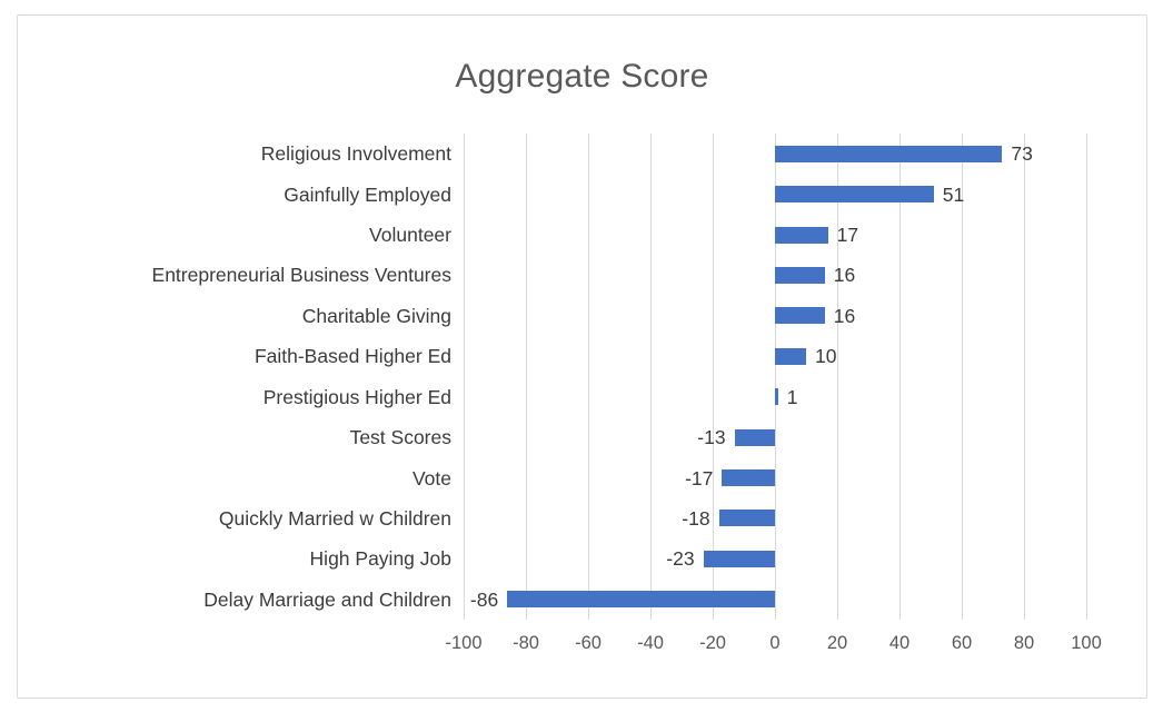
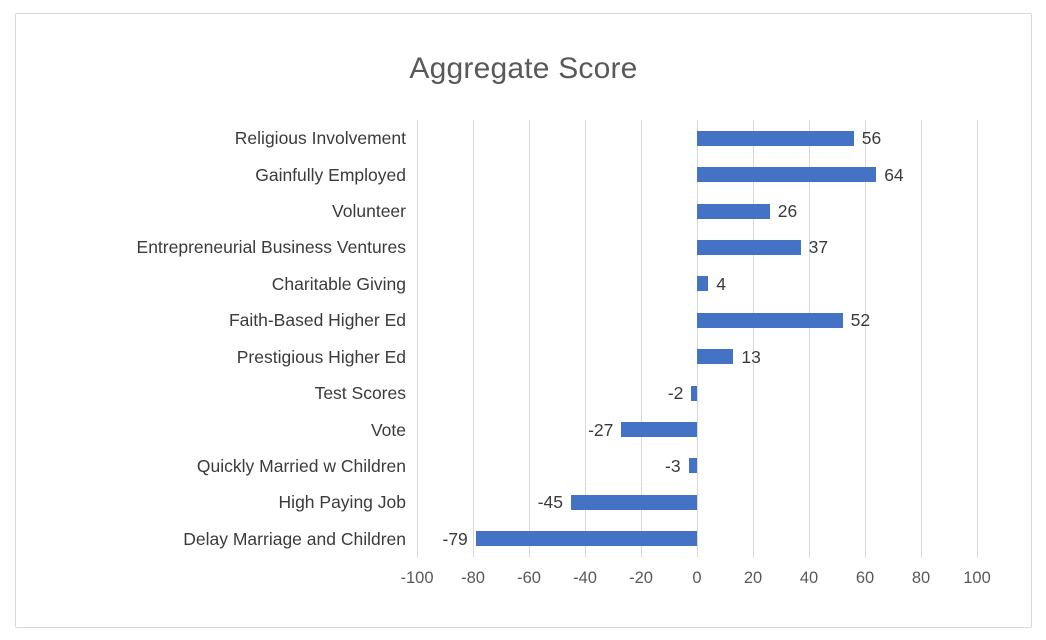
Religious Involvement: 73 -> 56
Gainfully Employed: 51 -> 64
Volunteer: 17 -> 26
Entrepreneurial Business Ventures: 16 -> 37
Charitable Giving: 16 -> 4
Faith-Based Higher Ed: 10 -> 52
Prestigious Higher Ed: 1 -> 13
Test Scores: -13 -> -2
Vote: -17 -> -27
Quickly Married w Children: -18 -> -3
High Paying Job: -23 -> -45
Delay Marriage and Children: -86 -> -79
